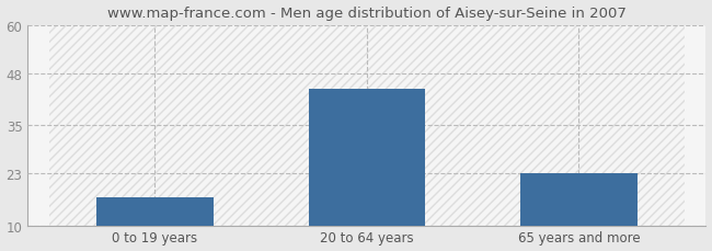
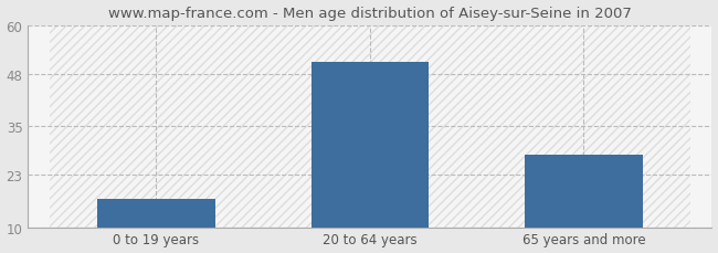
20 to 64 years: 44 -> 51
65 years and more: 23 -> 28
